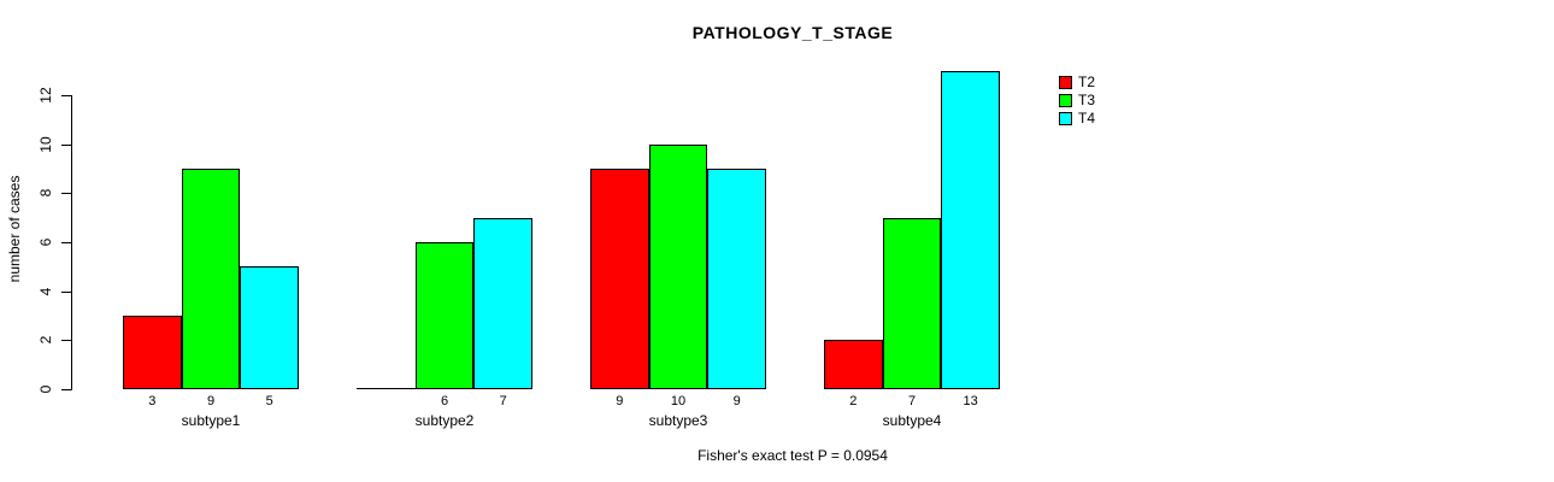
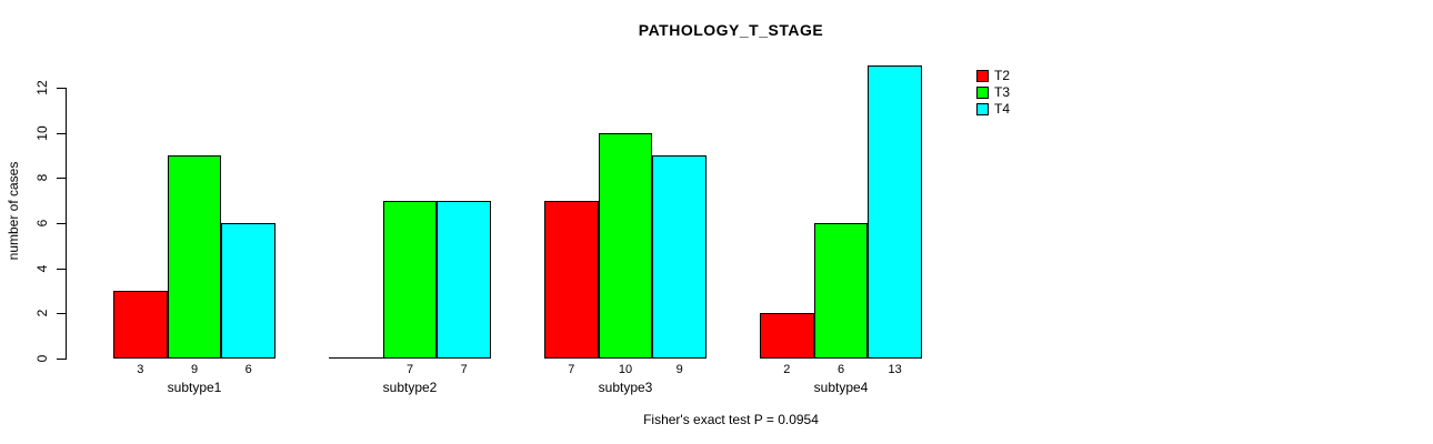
T4/subtype1: 5 -> 6
T3/subtype2: 6 -> 7
T2/subtype3: 9 -> 7
T3/subtype4: 7 -> 6
